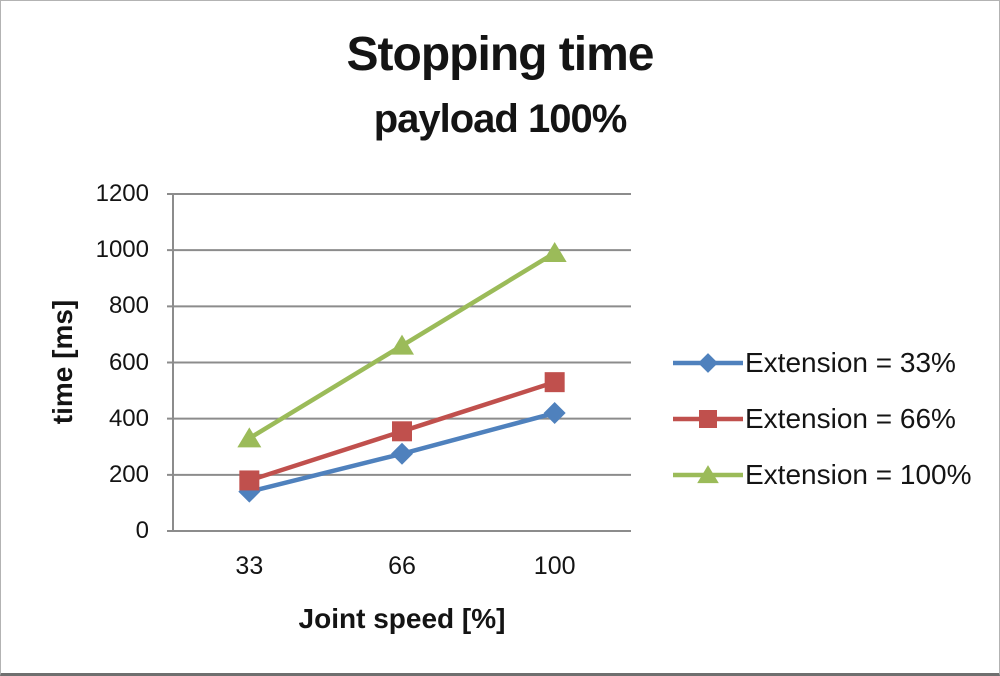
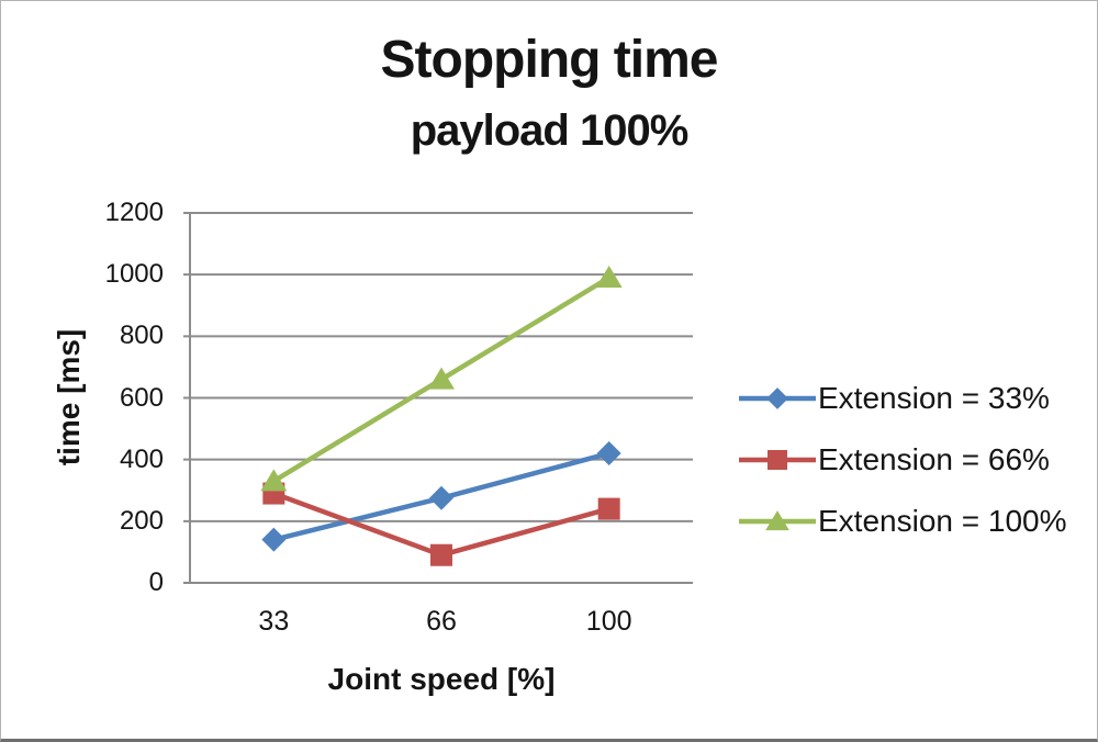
Extension = 66%/33: 180 -> 290
Extension = 66%/66: 360 -> 90
Extension = 66%/100: 530 -> 240
